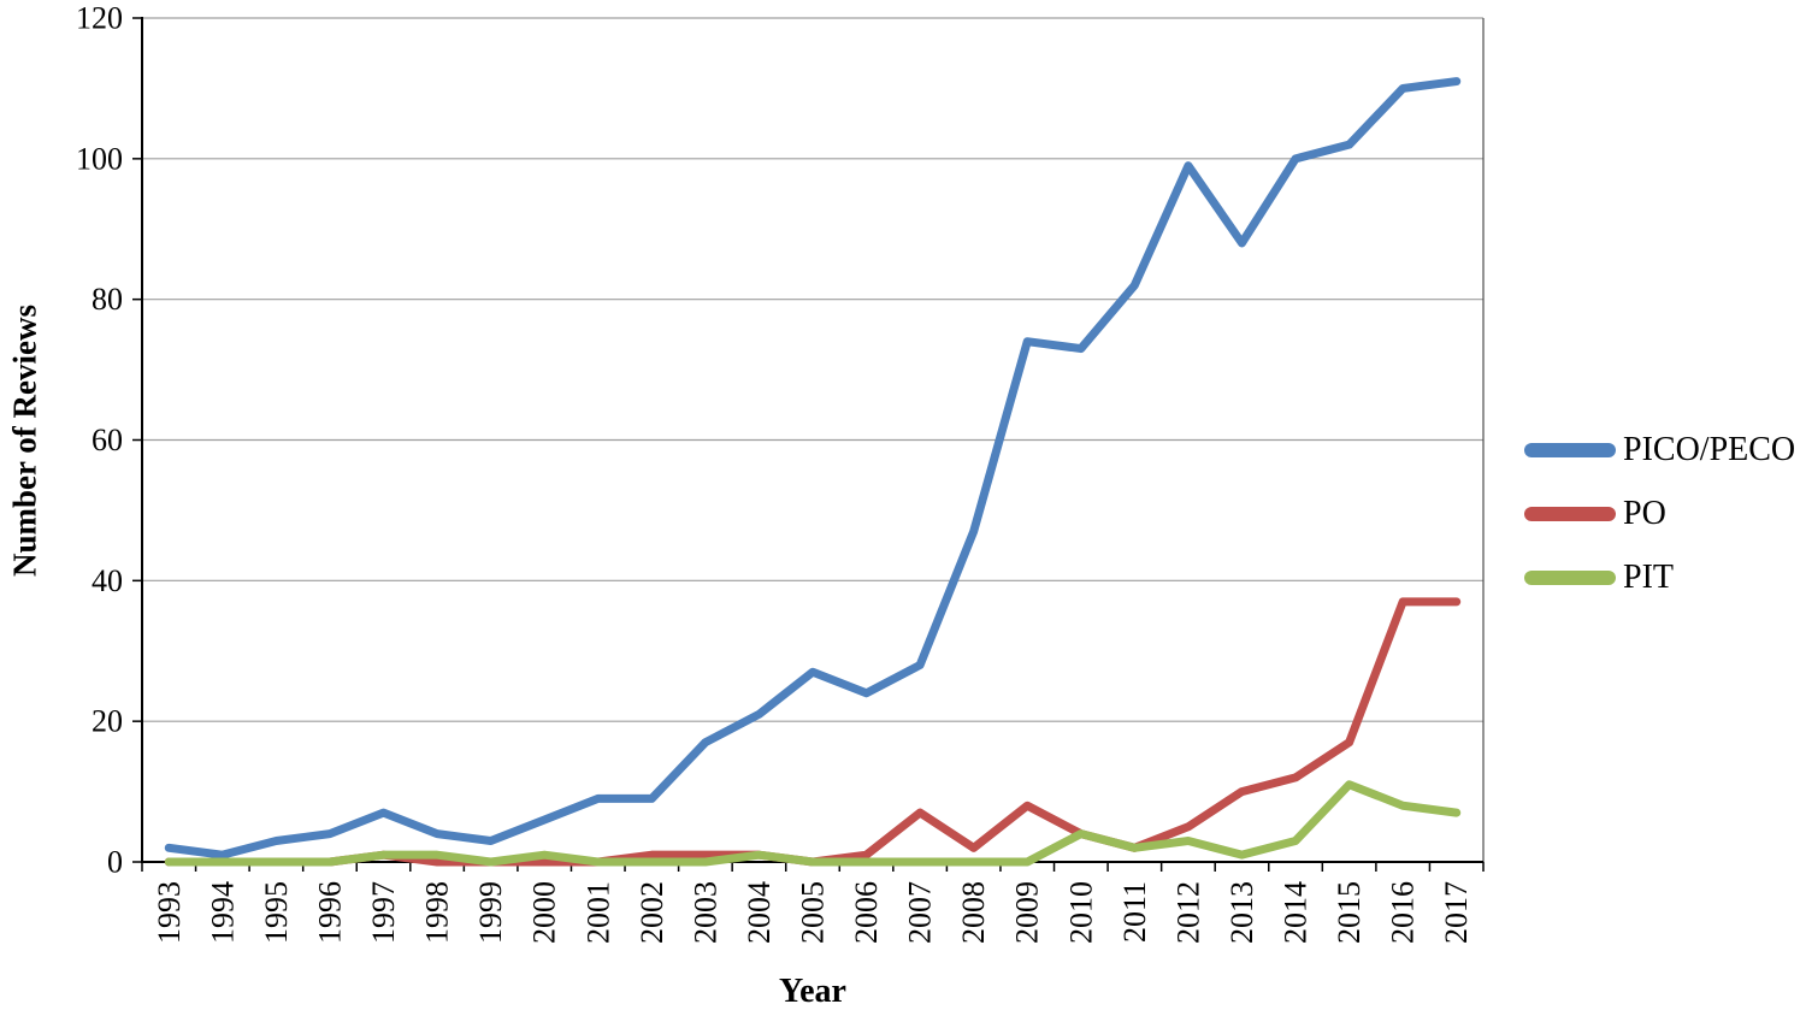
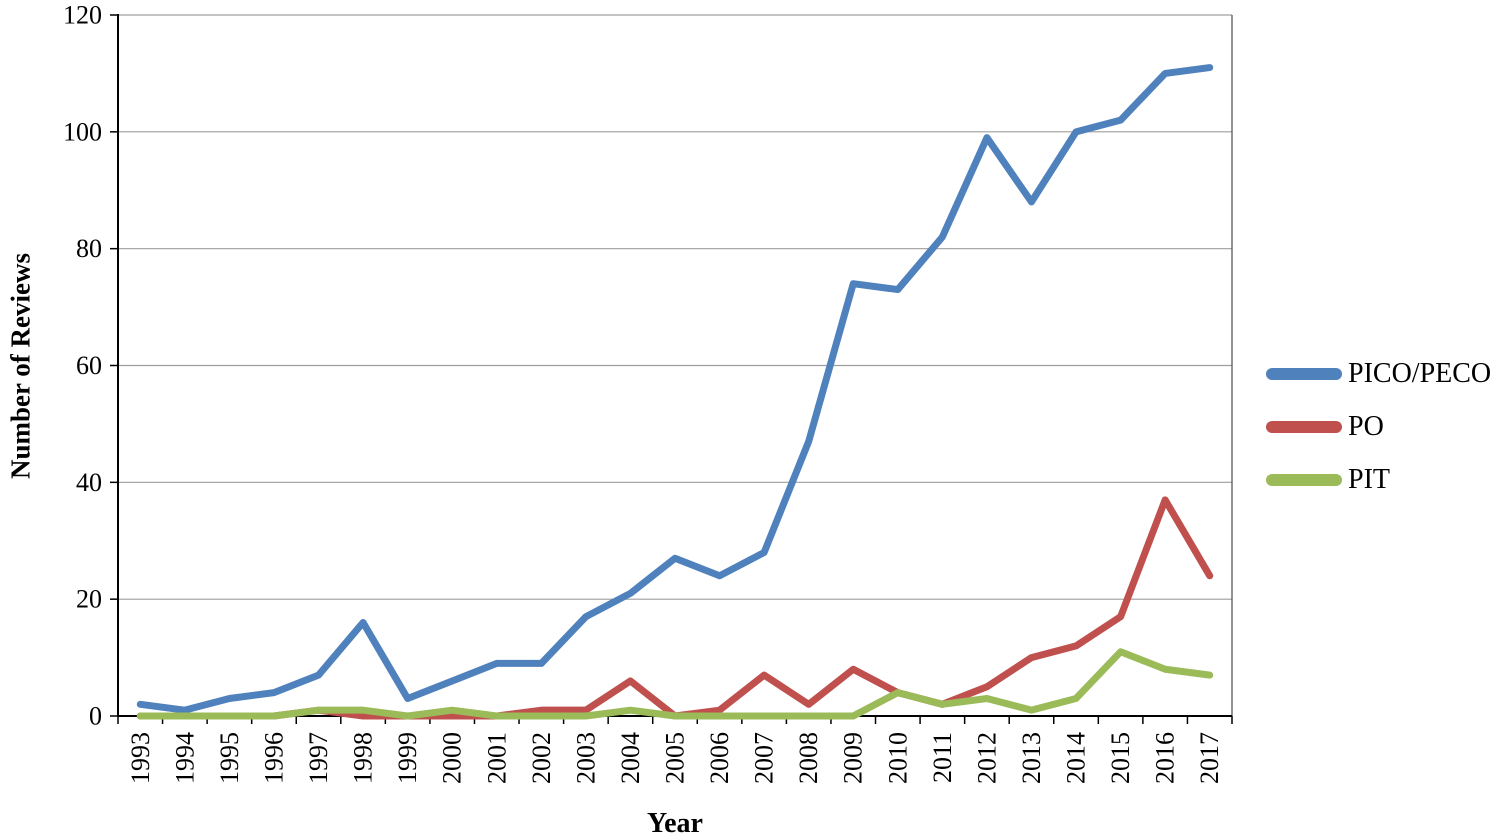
PICO/PECO/1998: 4 -> 16
PO/2004: 1 -> 6
PO/2017: 37 -> 24
